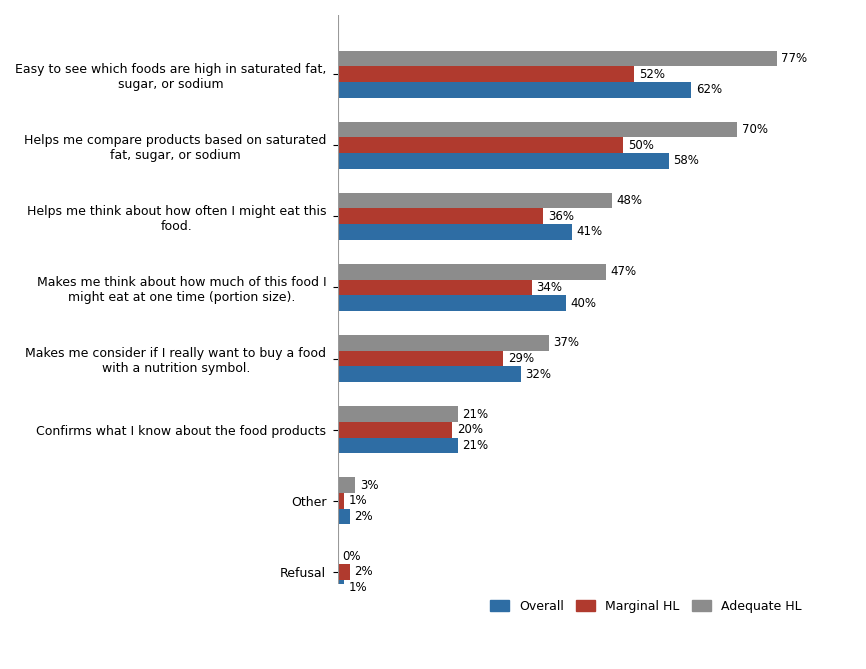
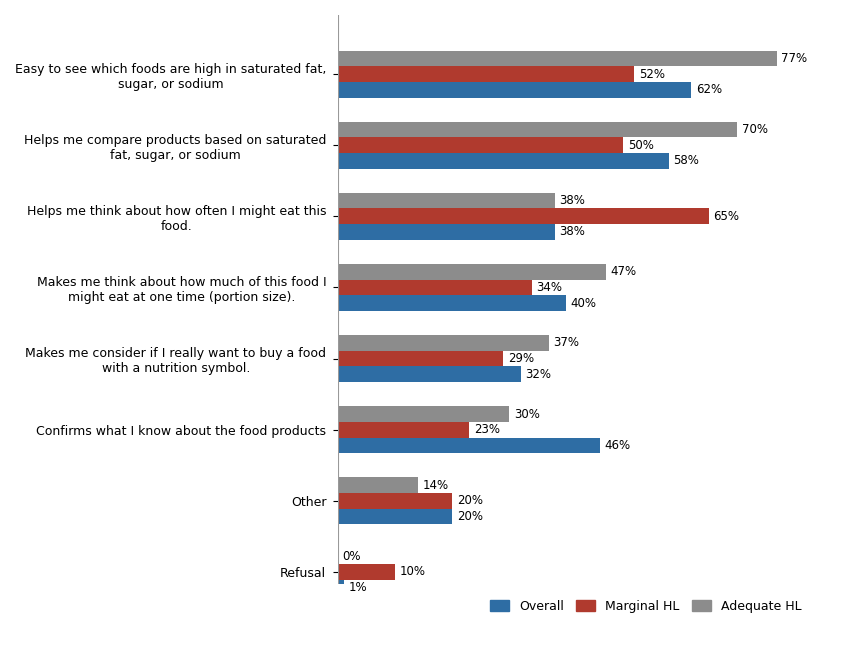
Adequate HL/Helps me think about how often I might eat this food.: 48% -> 38%
Marginal HL/Helps me think about how often I might eat this food.: 36% -> 65%
Overall/Helps me think about how often I might eat this food.: 41% -> 38%
Adequate HL/Confirms what I know about the food products: 21% -> 30%
Marginal HL/Confirms what I know about the food products: 20% -> 23%
Overall/Confirms what I know about the food products: 21% -> 46%
Adequate HL/Other: 3% -> 14%
Marginal HL/Other: 1% -> 20%
Overall/Other: 2% -> 20%
Marginal HL/Refusal: 2% -> 10%
